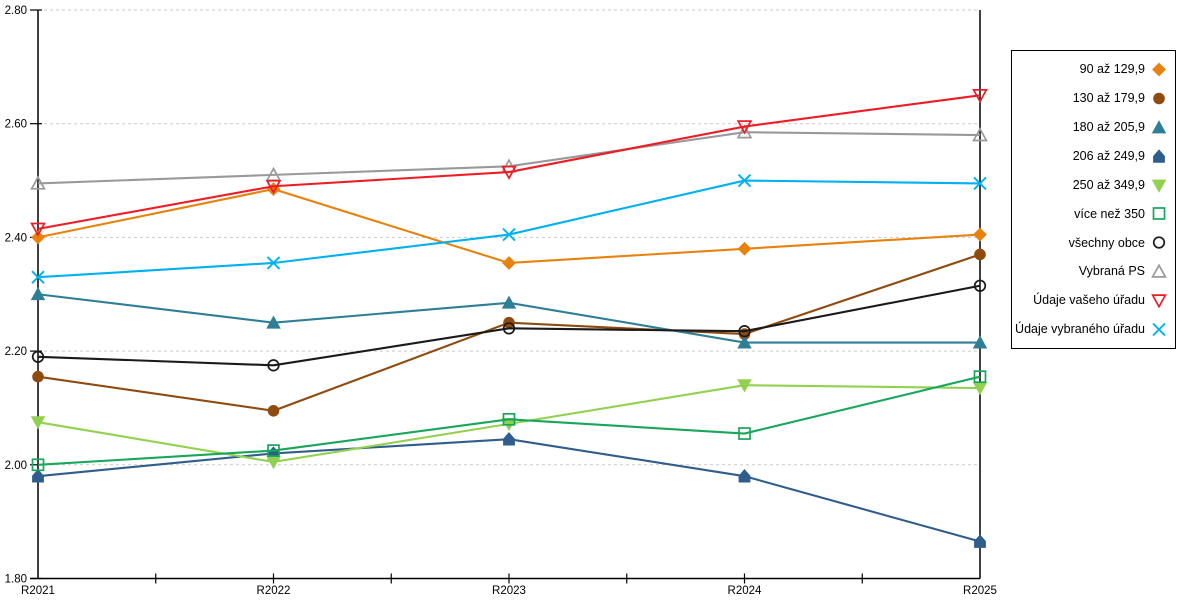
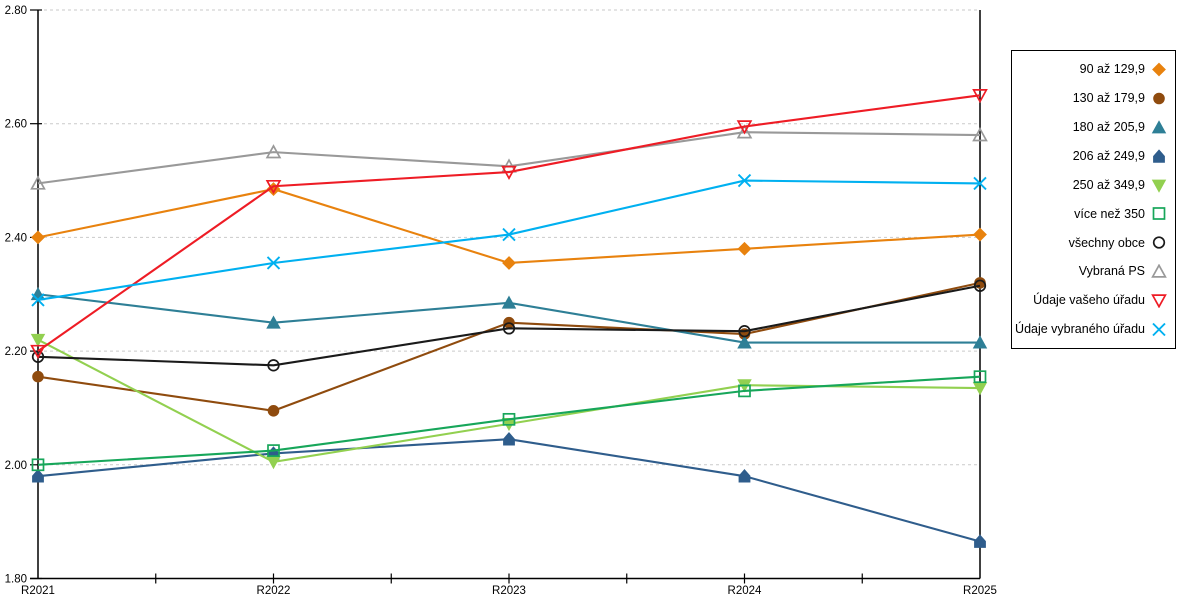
250 až 349,9/R2021: 2.08 -> 2.22
Údaje vašeho úřadu/R2021: 2.42 -> 2.20
Údaje vybraného úřadu/R2021: 2.33 -> 2.29
Vybraná PS/R2022: 2.51 -> 2.55
více než 350/R2024: 2.06 -> 2.13
130 až 179,9/R2025: 2.37 -> 2.32
